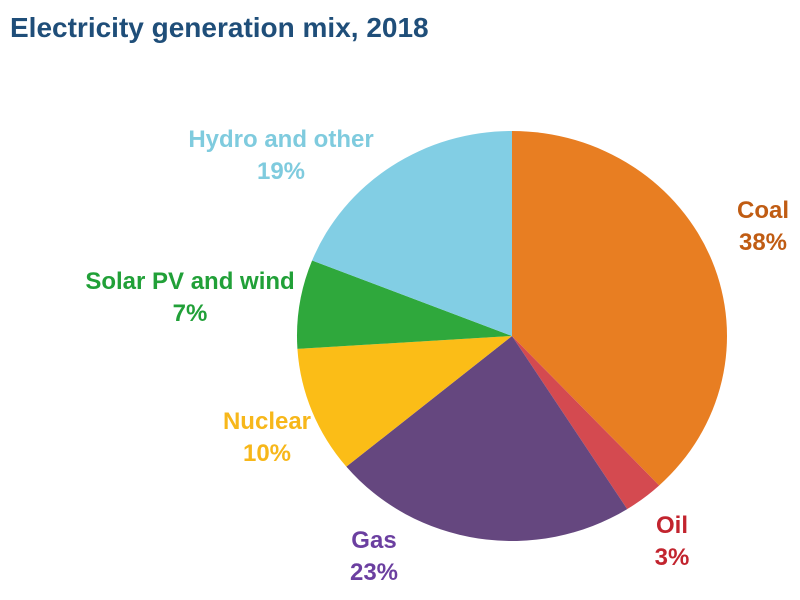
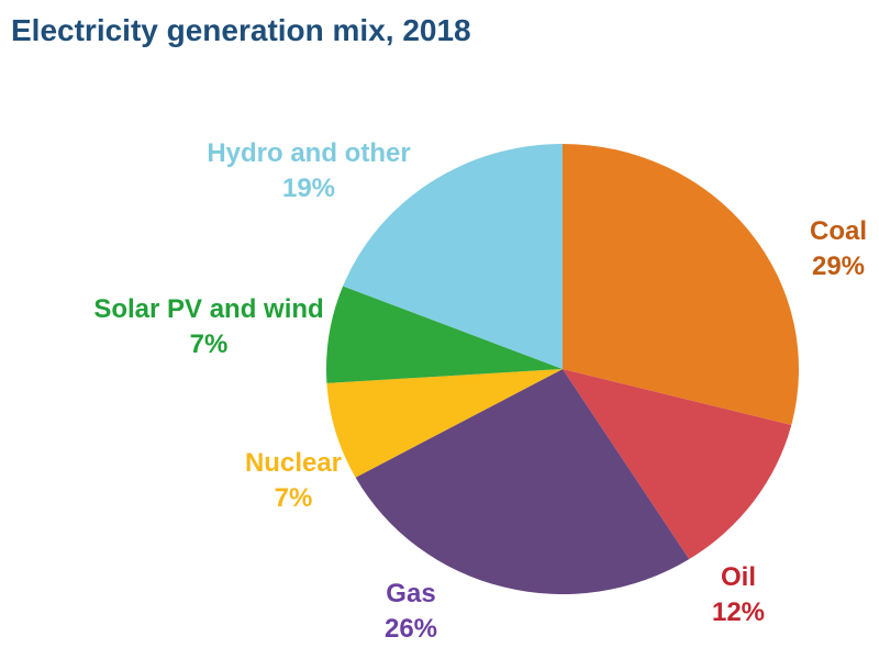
Coal: 38% -> 29%
Oil: 3% -> 12%
Gas: 23% -> 26%
Nuclear: 10% -> 7%
